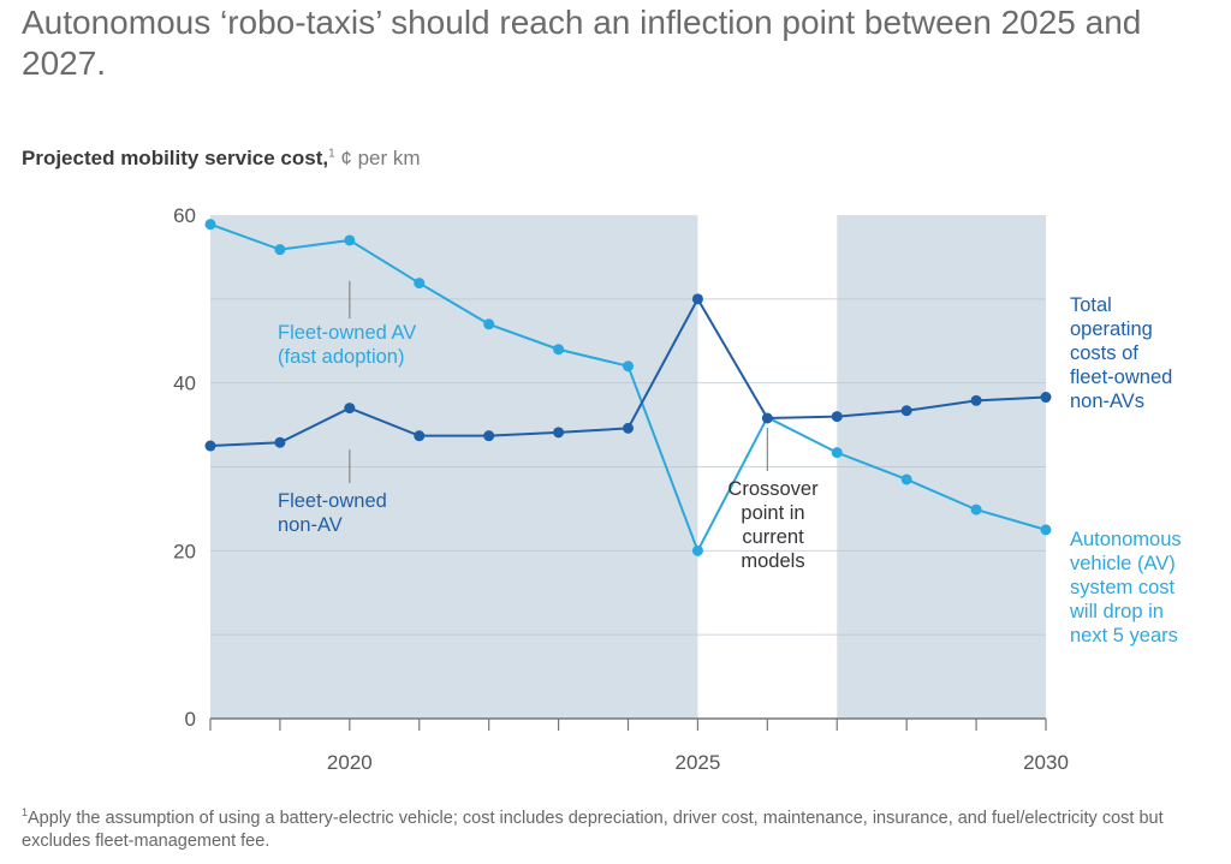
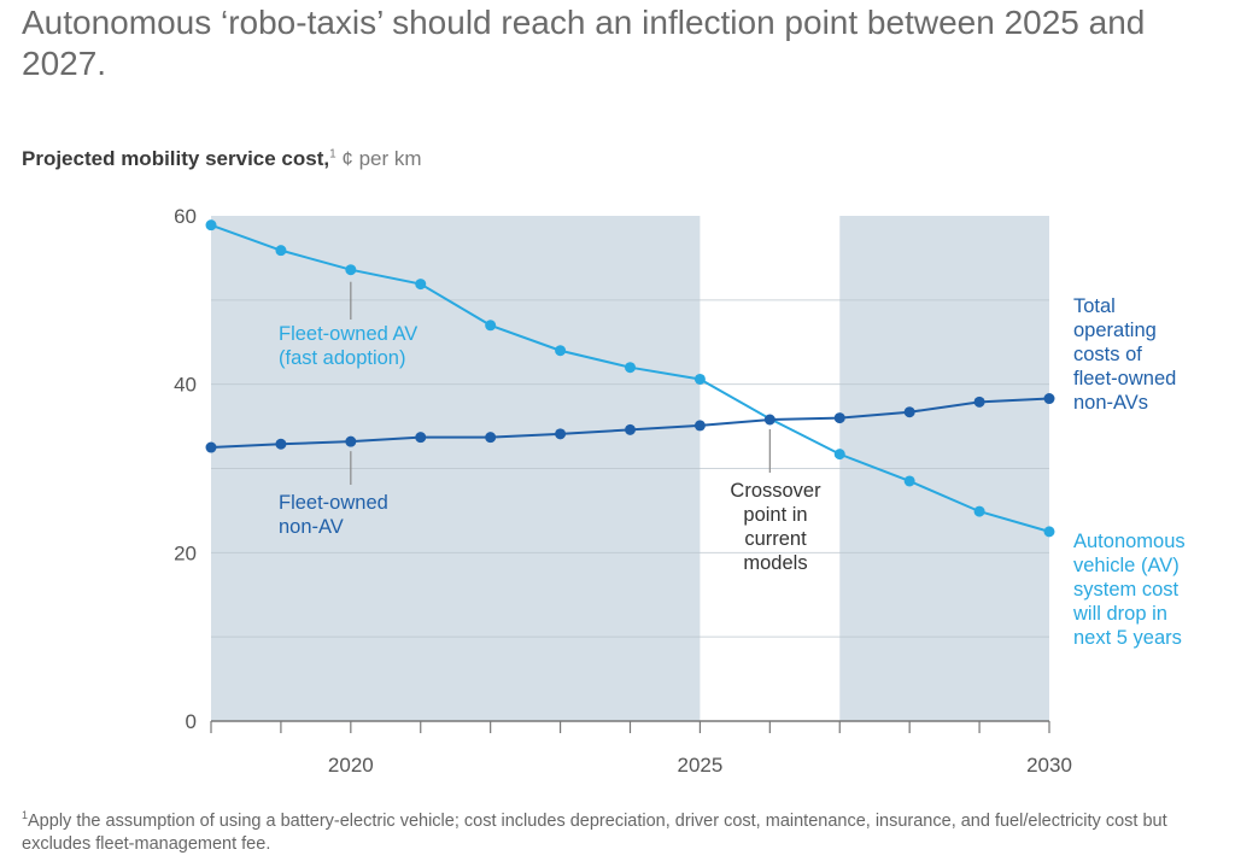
Fleet-owned AV (fast adoption)/2020: 57 -> 54
Fleet-owned non-AV/2020: 37 -> 33
Fleet-owned AV (fast adoption)/2025: 20 -> 41
Fleet-owned non-AV/2025: 50 -> 35
